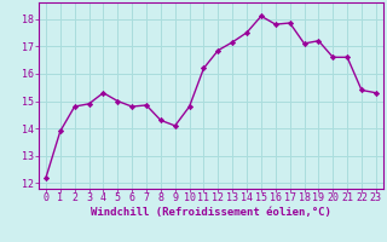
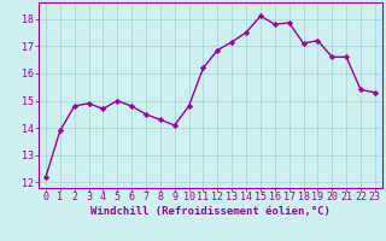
4: 15.30 -> 14.70
7: 14.85 -> 14.50
